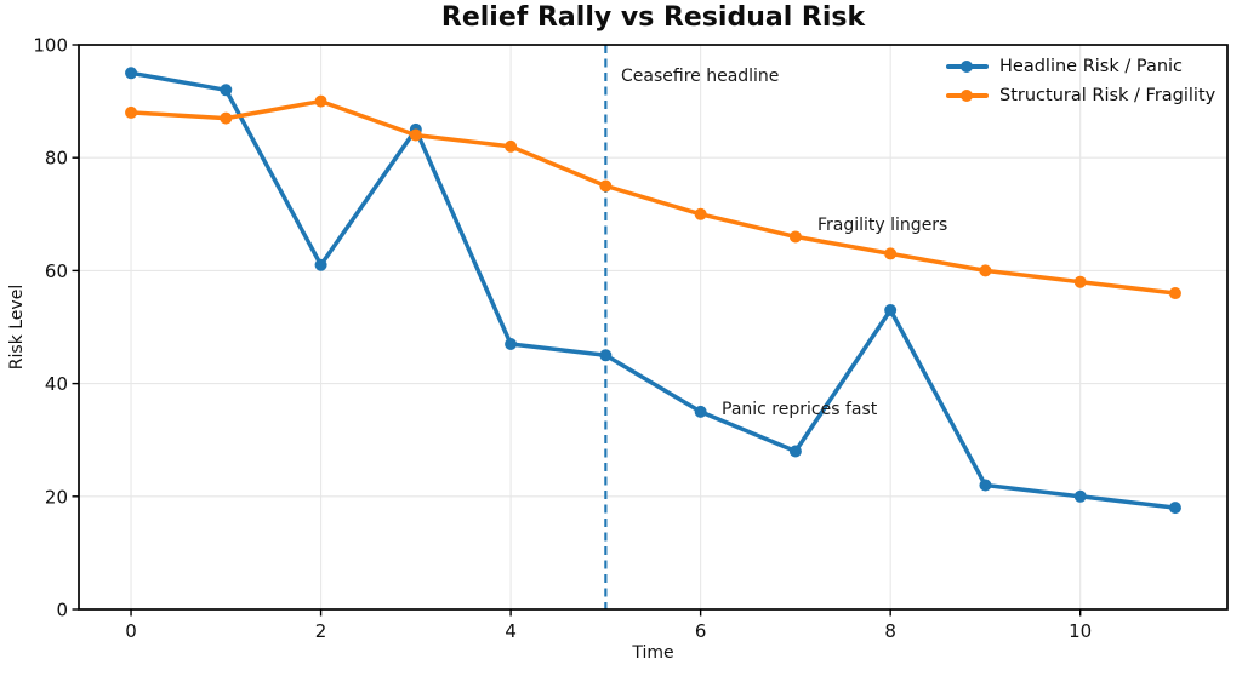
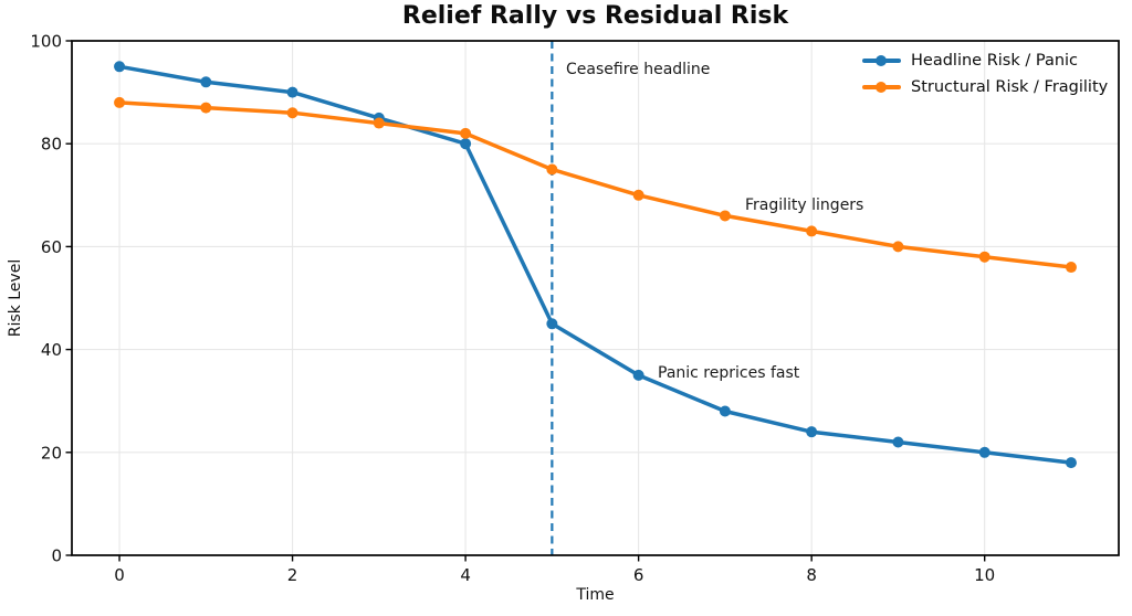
Headline Risk / Panic/2: 61 -> 90
Structural Risk / Fragility/2: 90 -> 86
Headline Risk / Panic/4: 47 -> 80
Headline Risk / Panic/8: 53 -> 24
